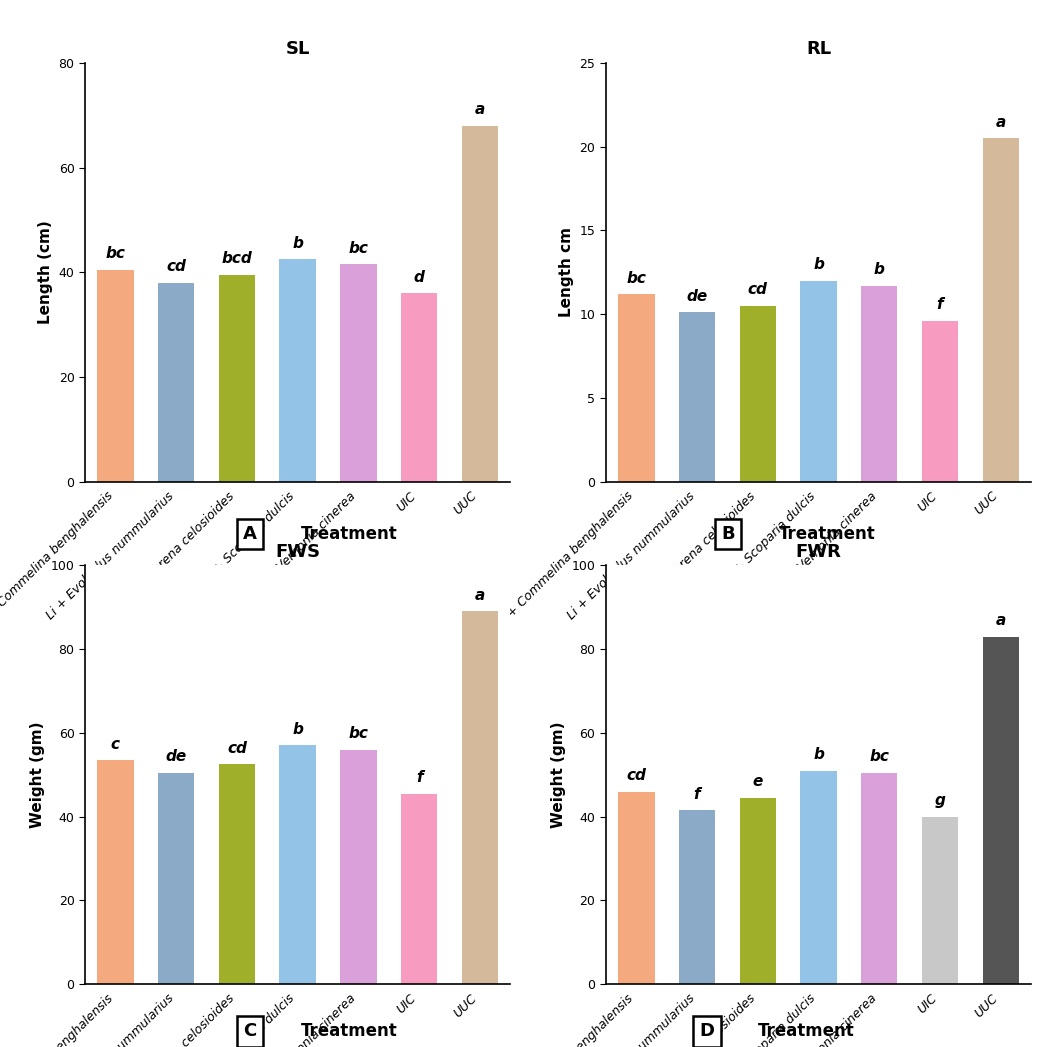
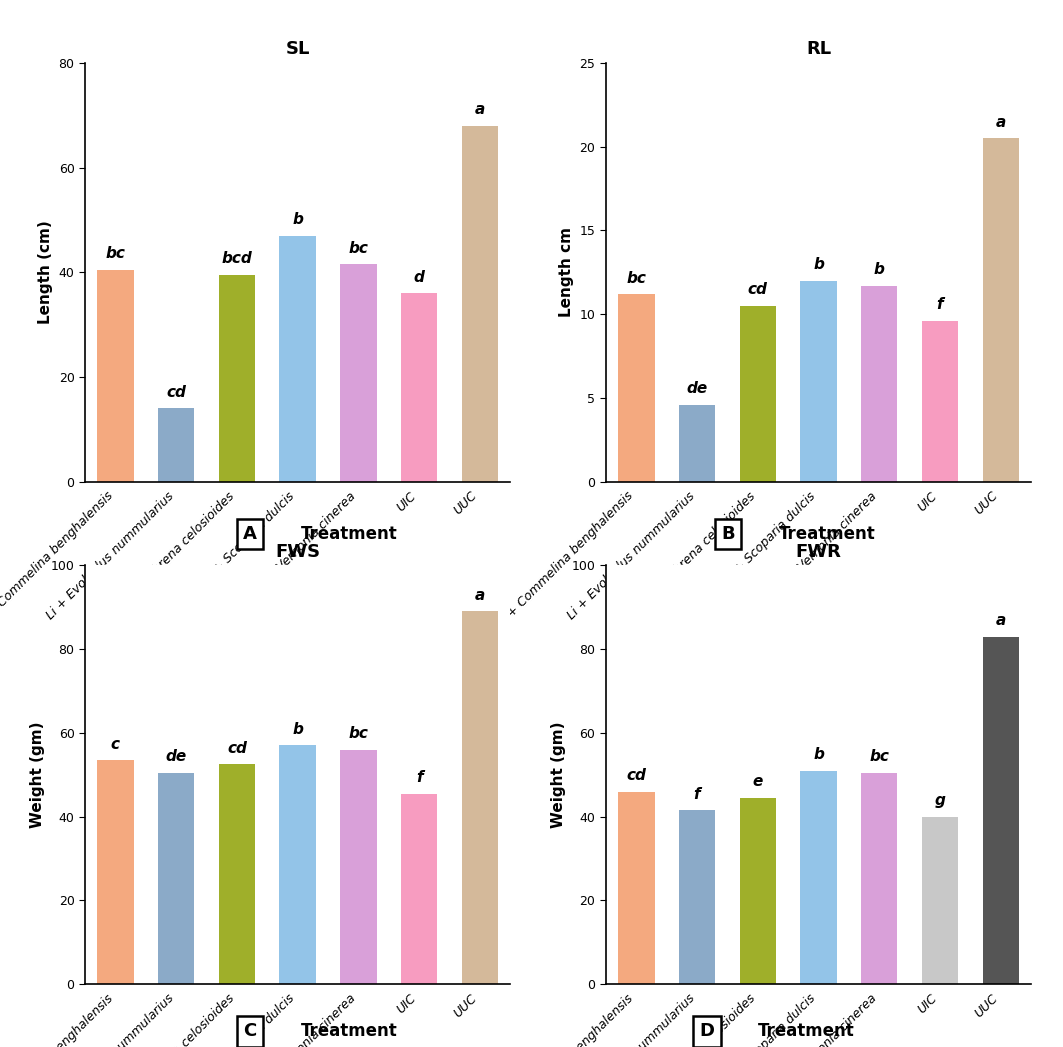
SL/Li + Evolvulus nummularius: 38.0 -> 14.0
SL/Li + Scoparia dulcis: 42.5 -> 47.0
RL/Li + Evolvulus nummularius: 10.1 -> 4.6
